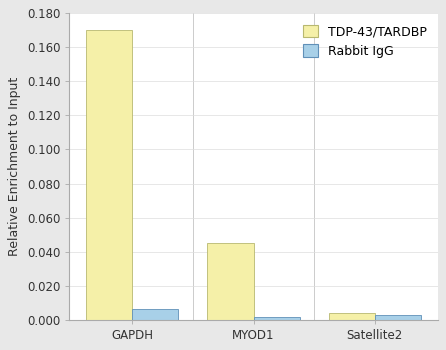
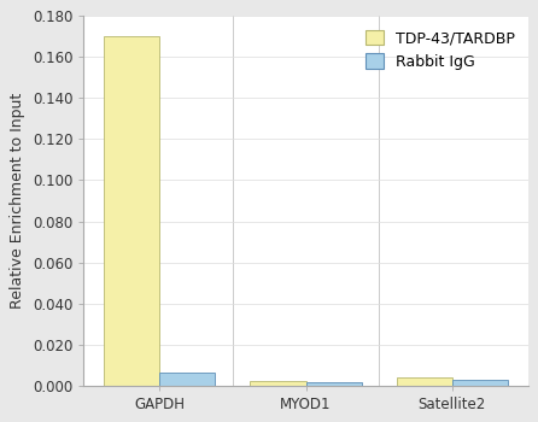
TDP-43/TARDBP/MYOD1: 0.045 -> 0.002
